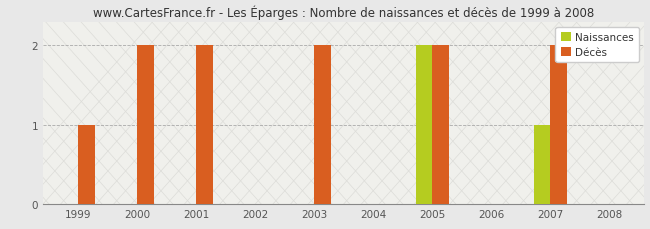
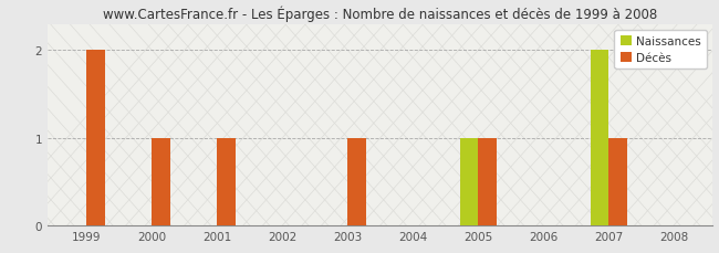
Décès/1999: 1 -> 2
Décès/2000: 2 -> 1
Décès/2001: 2 -> 1
Décès/2003: 2 -> 1
Naissances/2005: 2 -> 1
Décès/2005: 2 -> 1
Naissances/2007: 1 -> 2
Décès/2007: 2 -> 1
